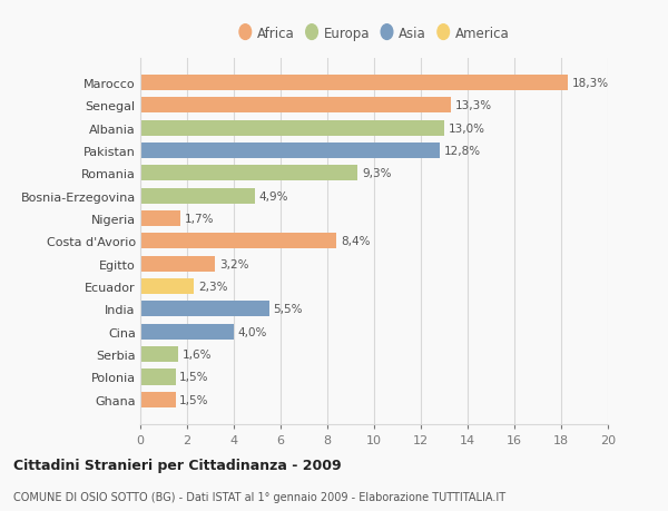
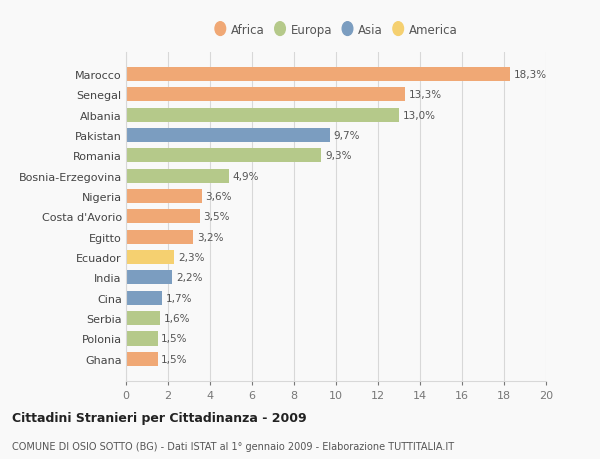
Pakistan: 12,8% -> 9,7%
Nigeria: 1,7% -> 3,6%
Costa d'Avorio: 8,4% -> 3,5%
India: 5,5% -> 2,2%
Cina: 4,0% -> 1,7%
